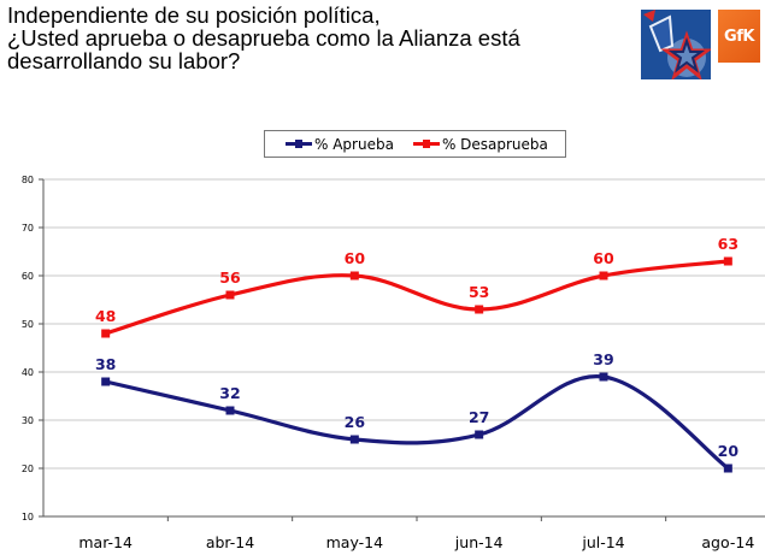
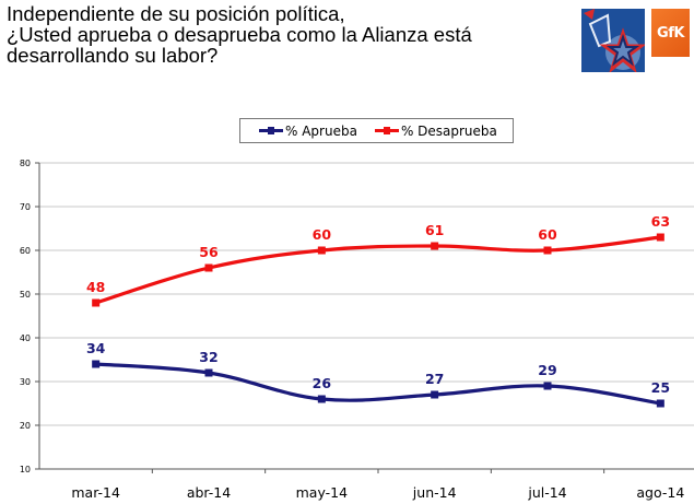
% Aprueba/mar-14: 38 -> 34
% Desaprueba/jun-14: 53 -> 61
% Aprueba/jul-14: 39 -> 29
% Aprueba/ago-14: 20 -> 25
